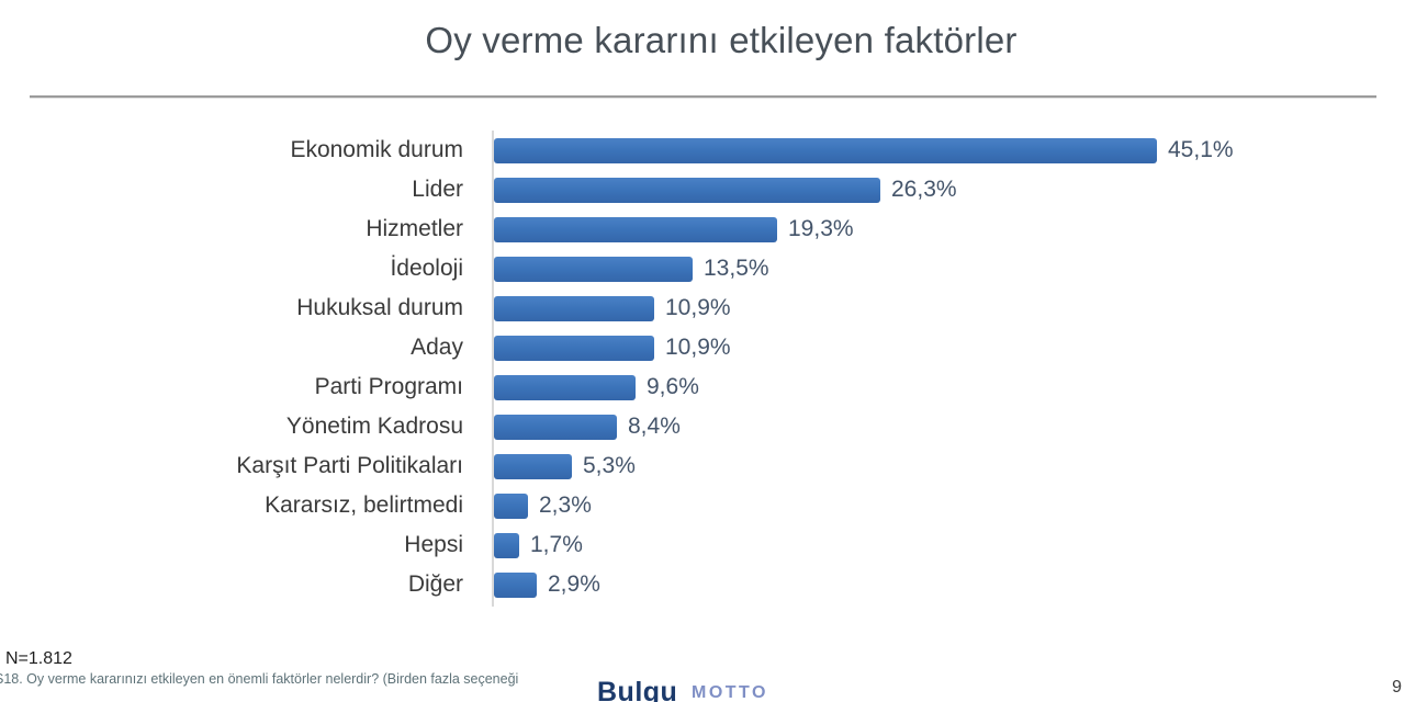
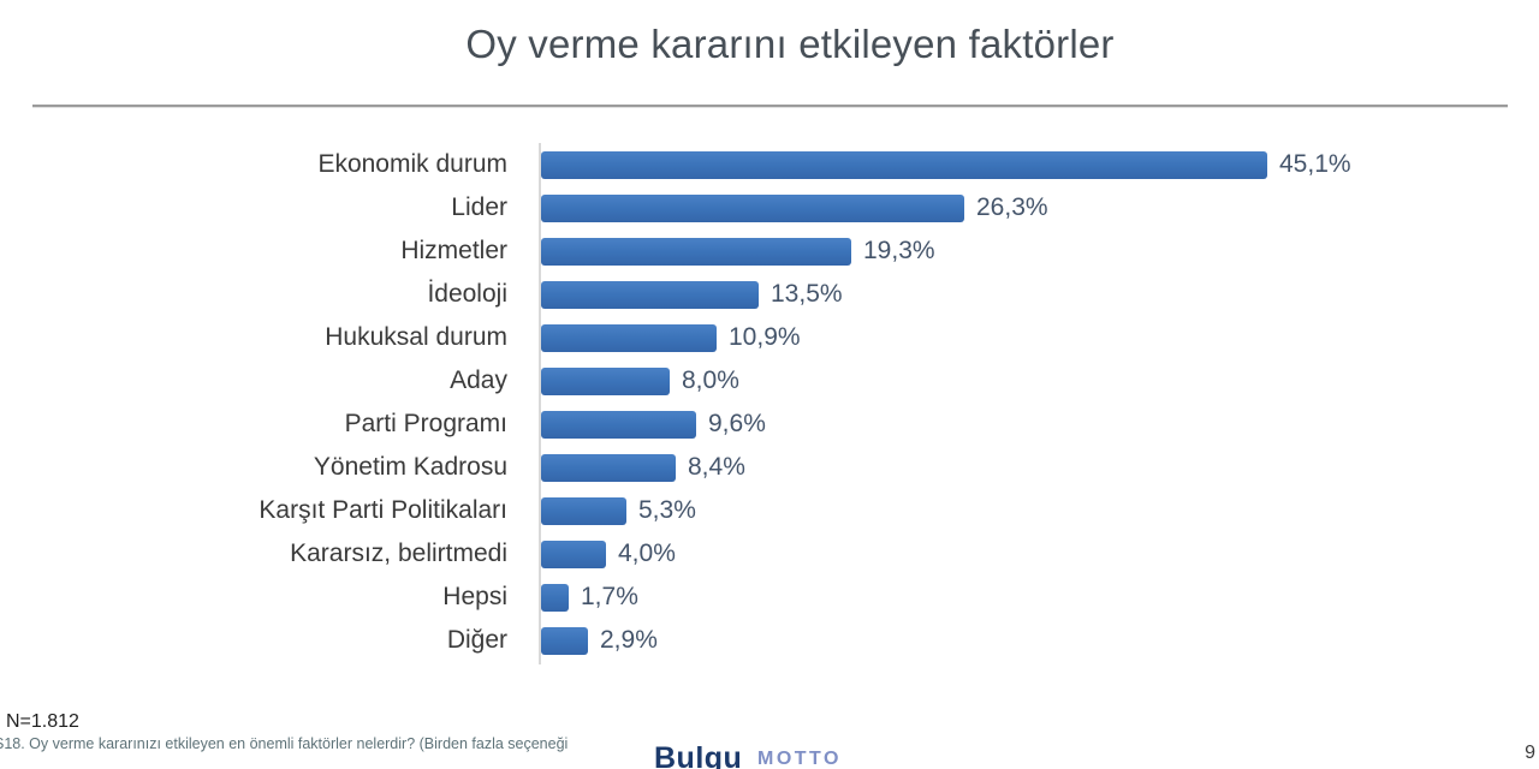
Aday: 10,9% -> 8,0%
Kararsız, belirtmedi: 2,3% -> 4,0%
